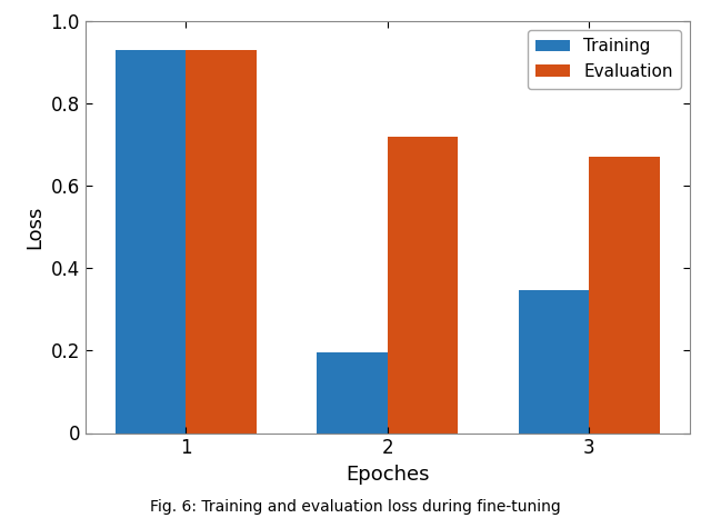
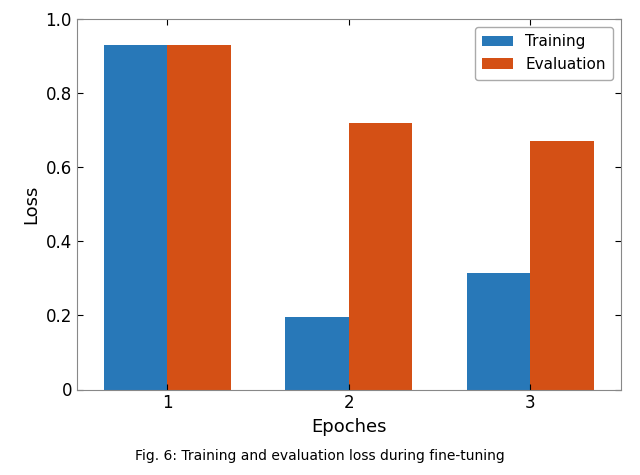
Training/3: 0.348 -> 0.315
